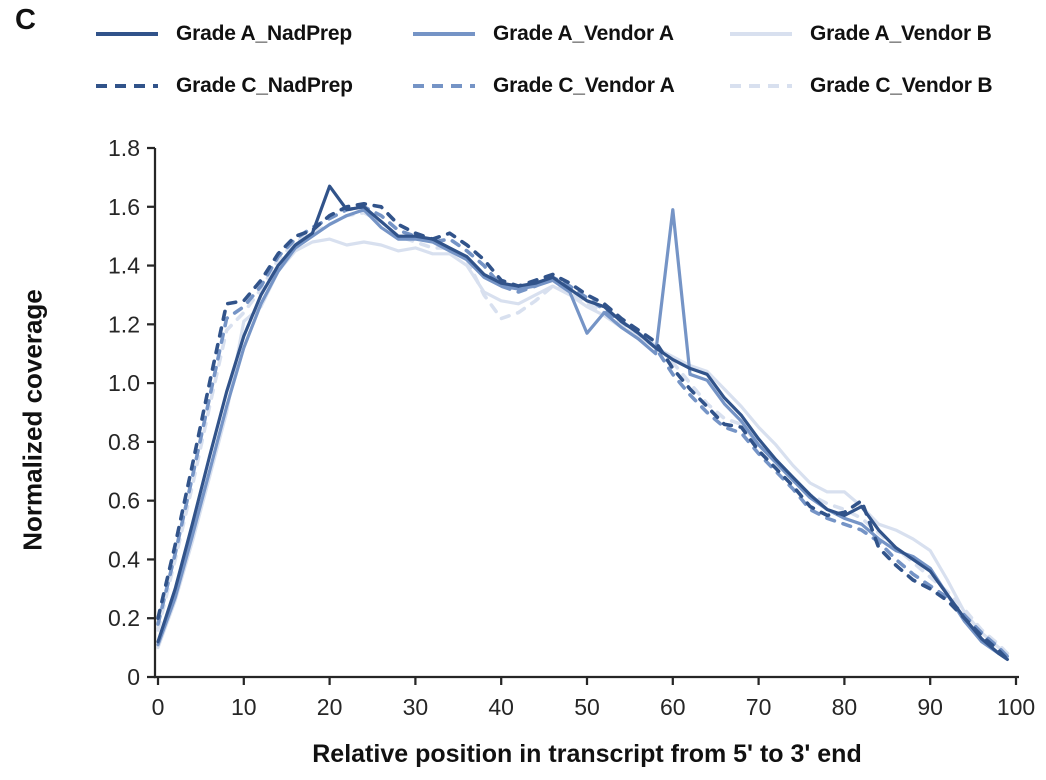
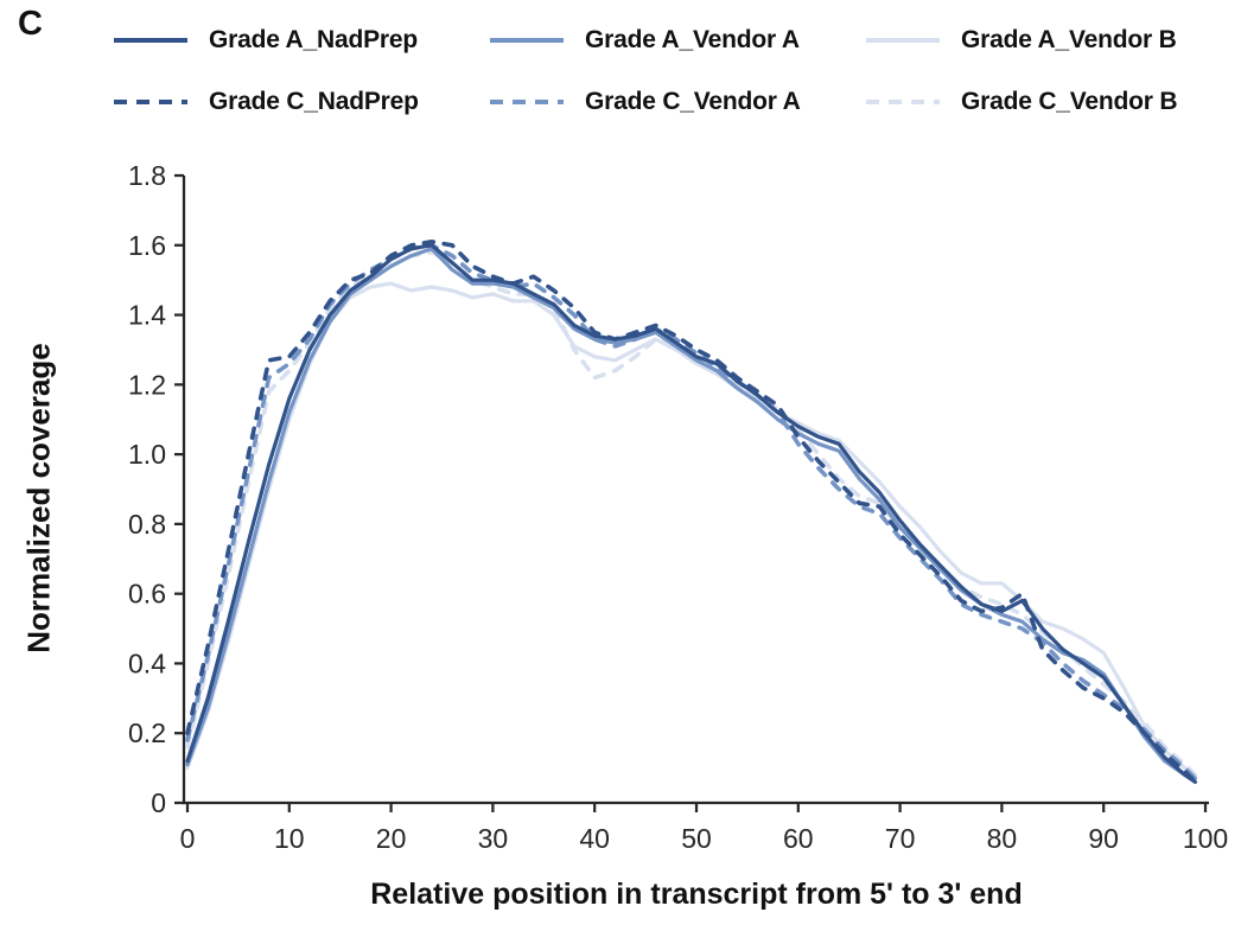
Grade A_Vendor B/10: 1.21 -> 1.10
Grade A_NadPrep/20: 1.67 -> 1.56
Grade A_Vendor A/50: 1.17 -> 1.27
Grade A_Vendor A/60: 1.59 -> 1.06
